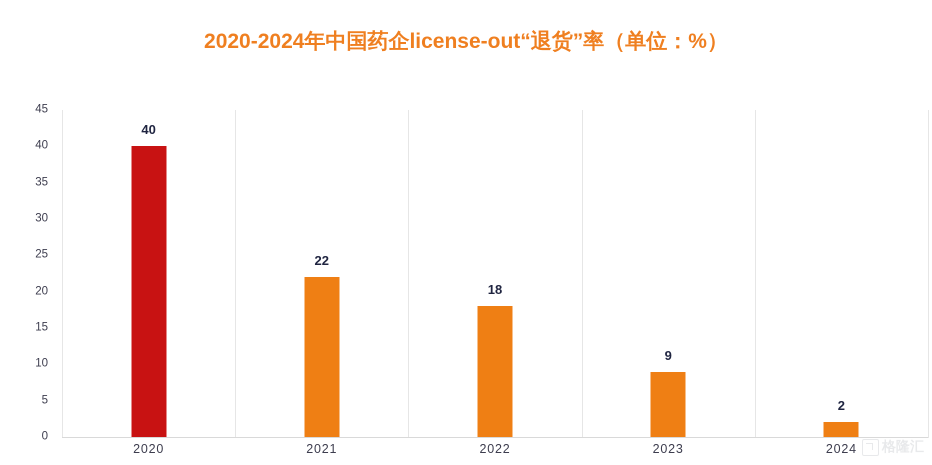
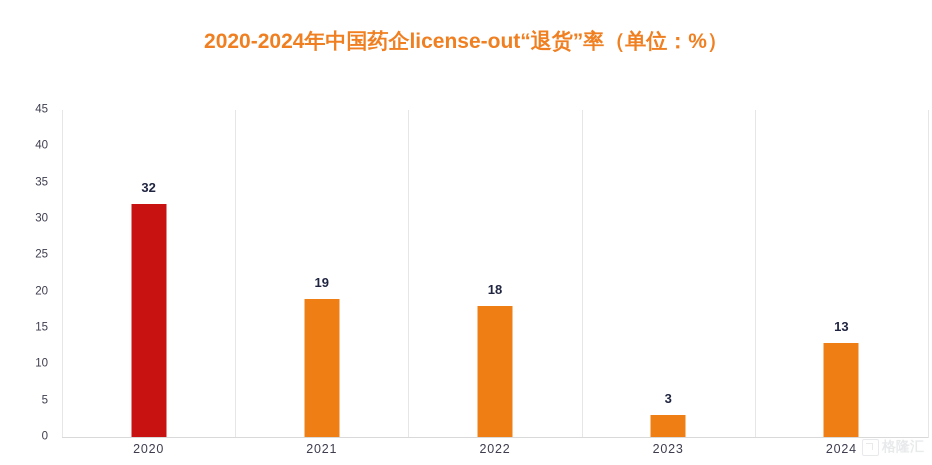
2020: 40 -> 32
2021: 22 -> 19
2023: 9 -> 3
2024: 2 -> 13
